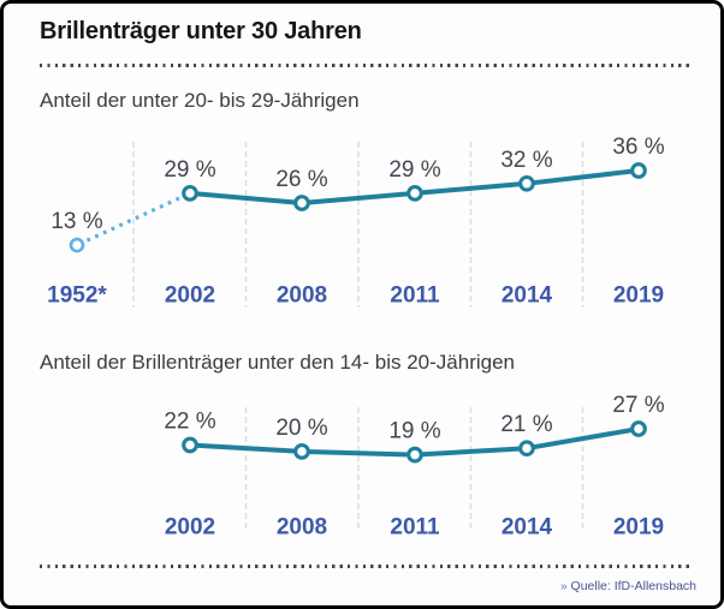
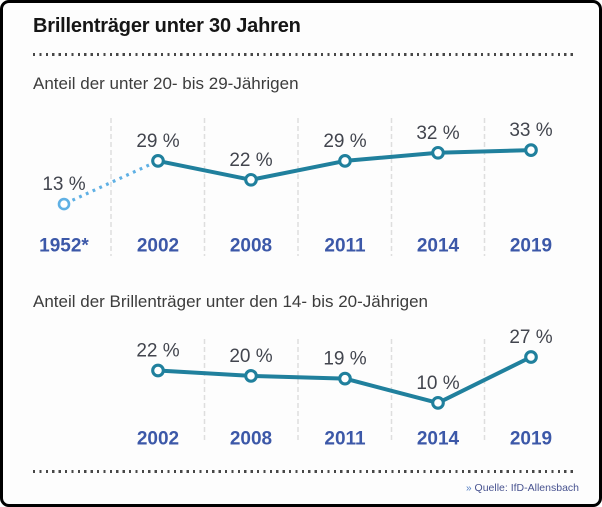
Anteil der unter 20- bis 29-Jährigen/2008: 26 -> 22
Anteil der unter 20- bis 29-Jährigen/2019: 36 -> 33
Anteil der Brillenträger unter den 14- bis 20-Jährigen/2014: 21 -> 10
